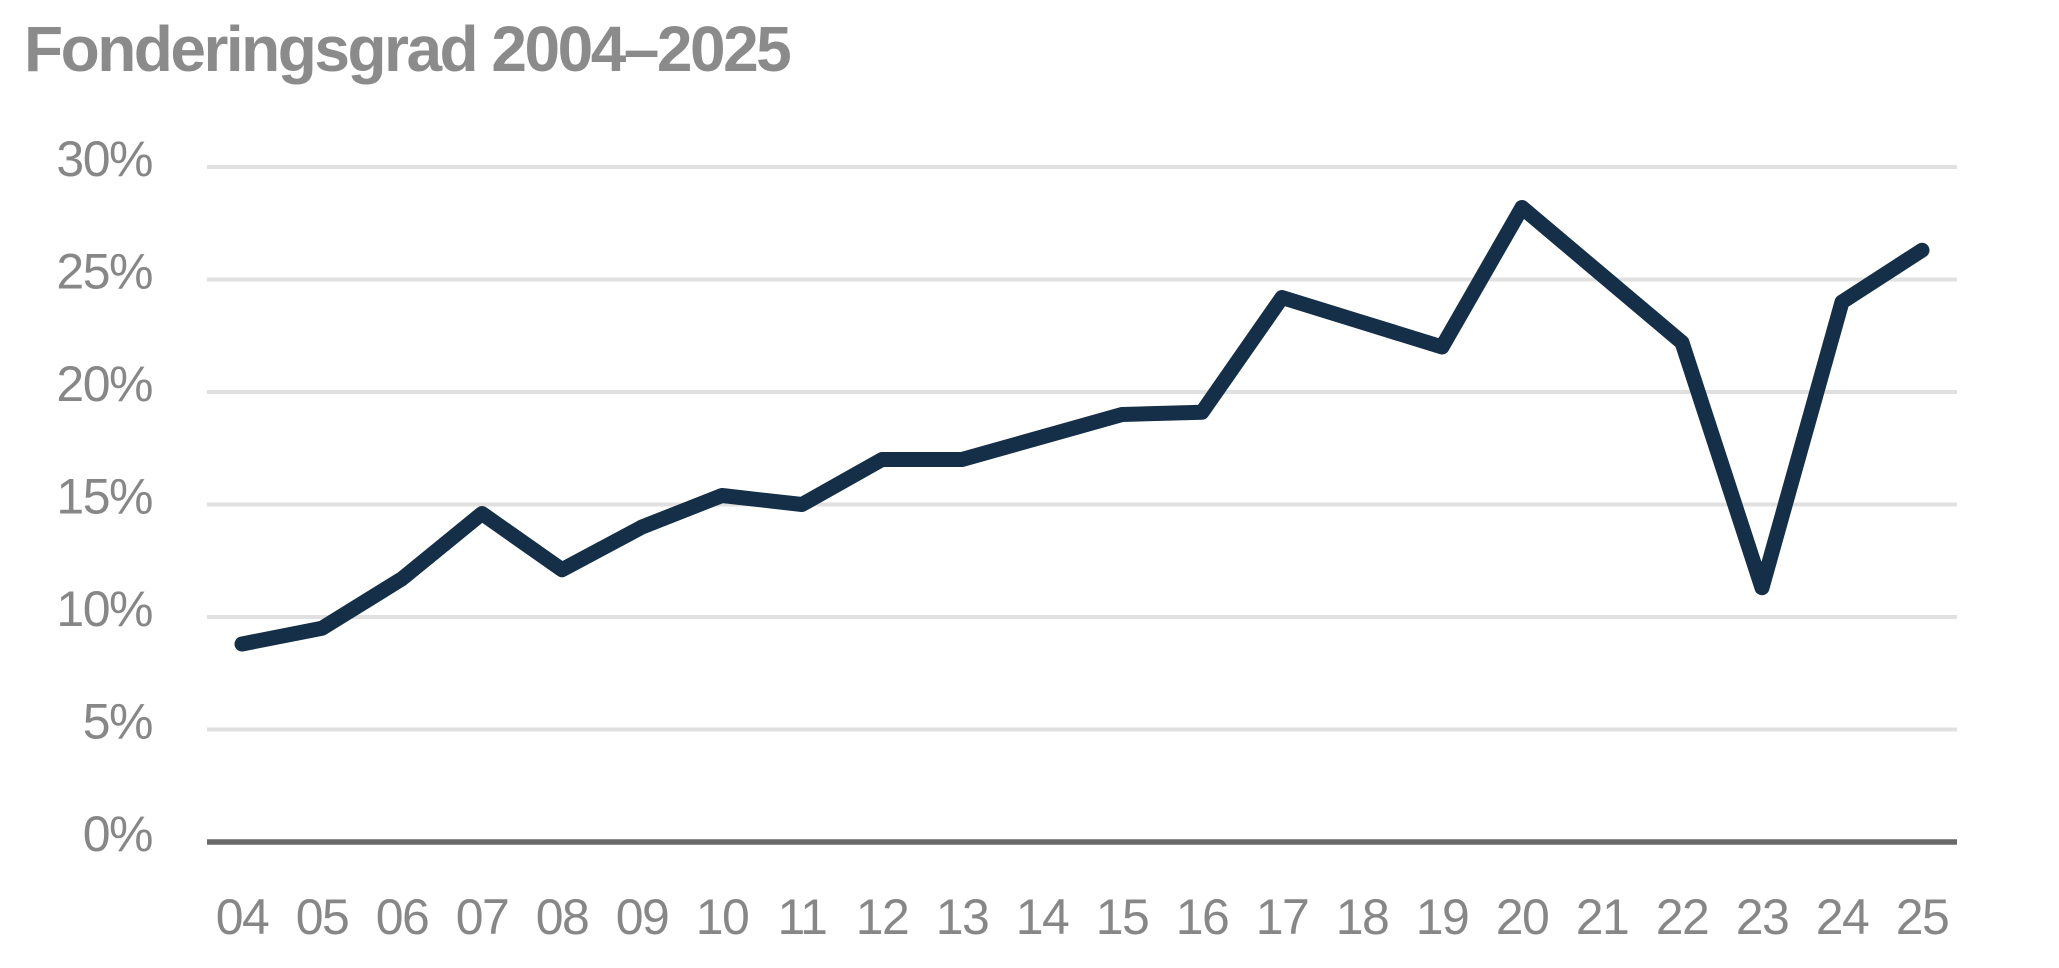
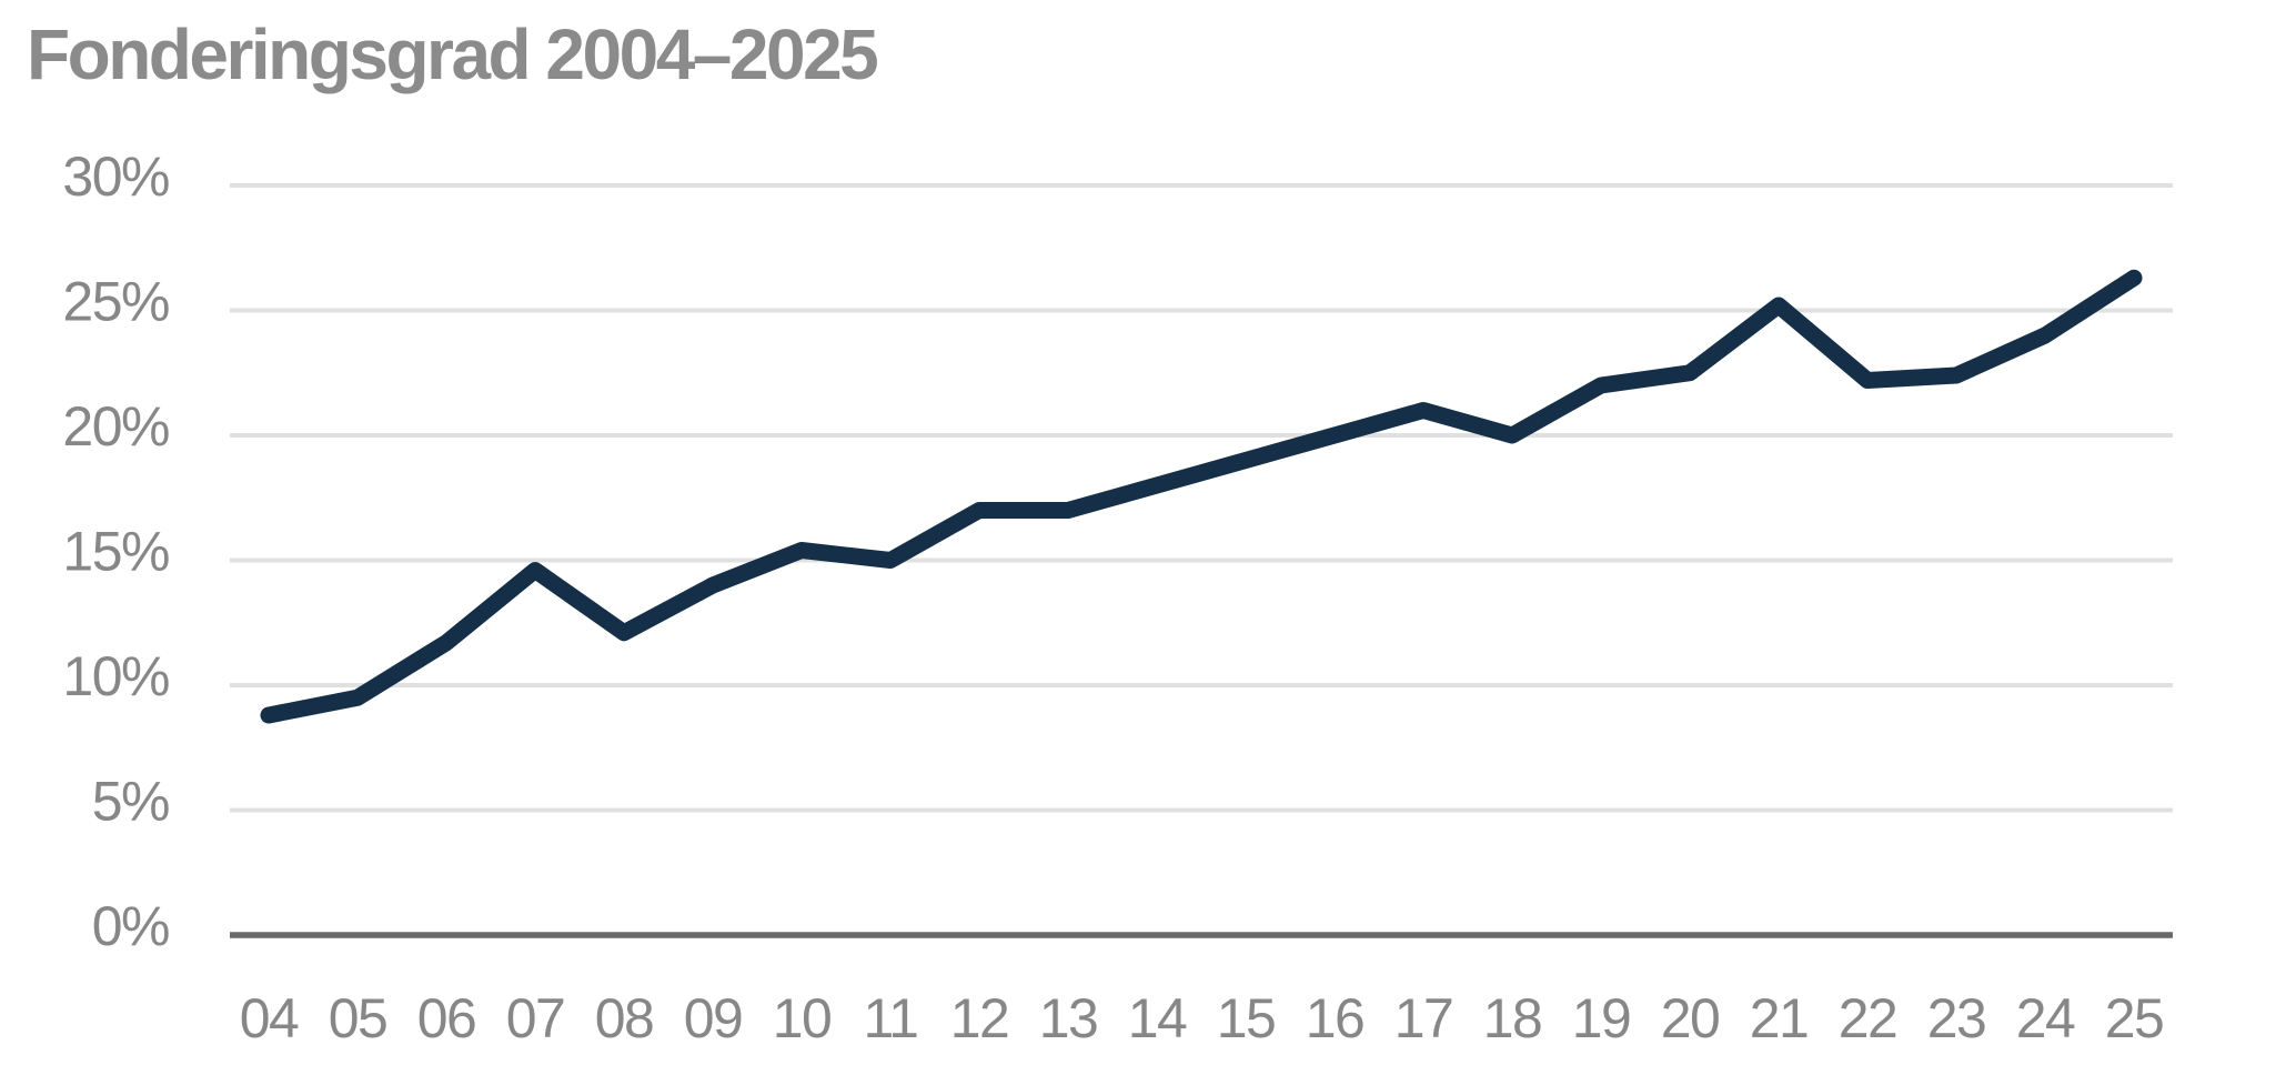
16: 19.1% -> 20.0%
17: 24.2% -> 21.0%
18: 23.1% -> 20.0%
20: 28.2% -> 22.5%
23: 11.3% -> 22.4%
